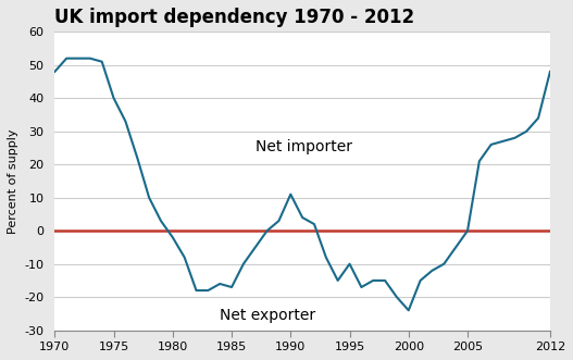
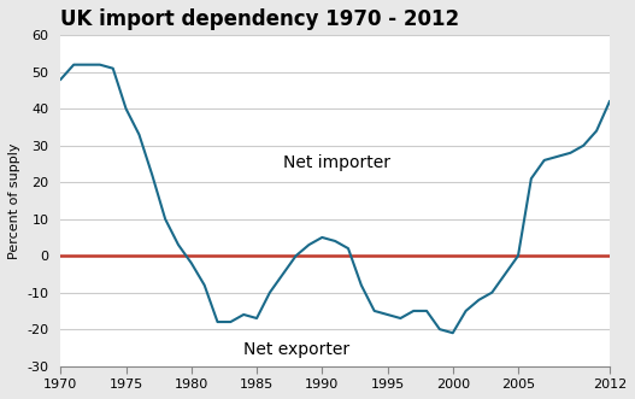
1990: 11 -> 5
1995: -10 -> -16
2000: -24 -> -21
2012: 48 -> 42
